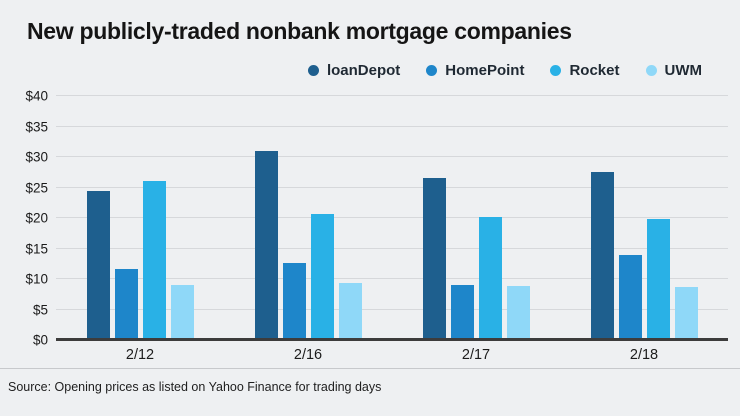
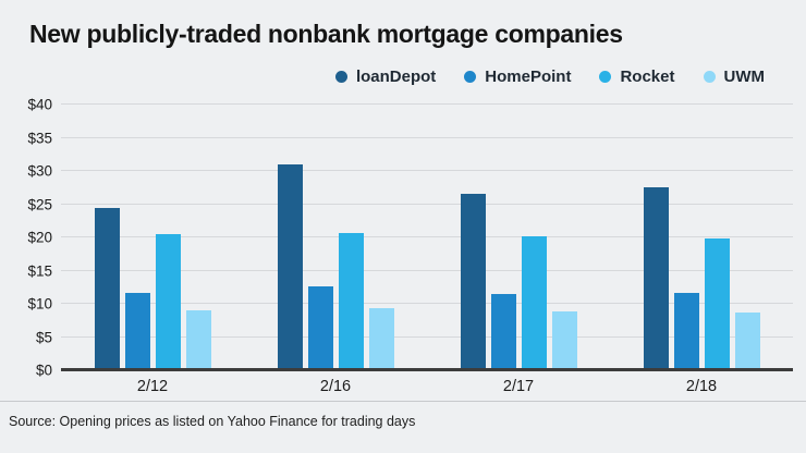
Rocket/2/12: $26 -> $20
HomePoint/2/17: $9 -> $12
HomePoint/2/18: $14 -> $12
